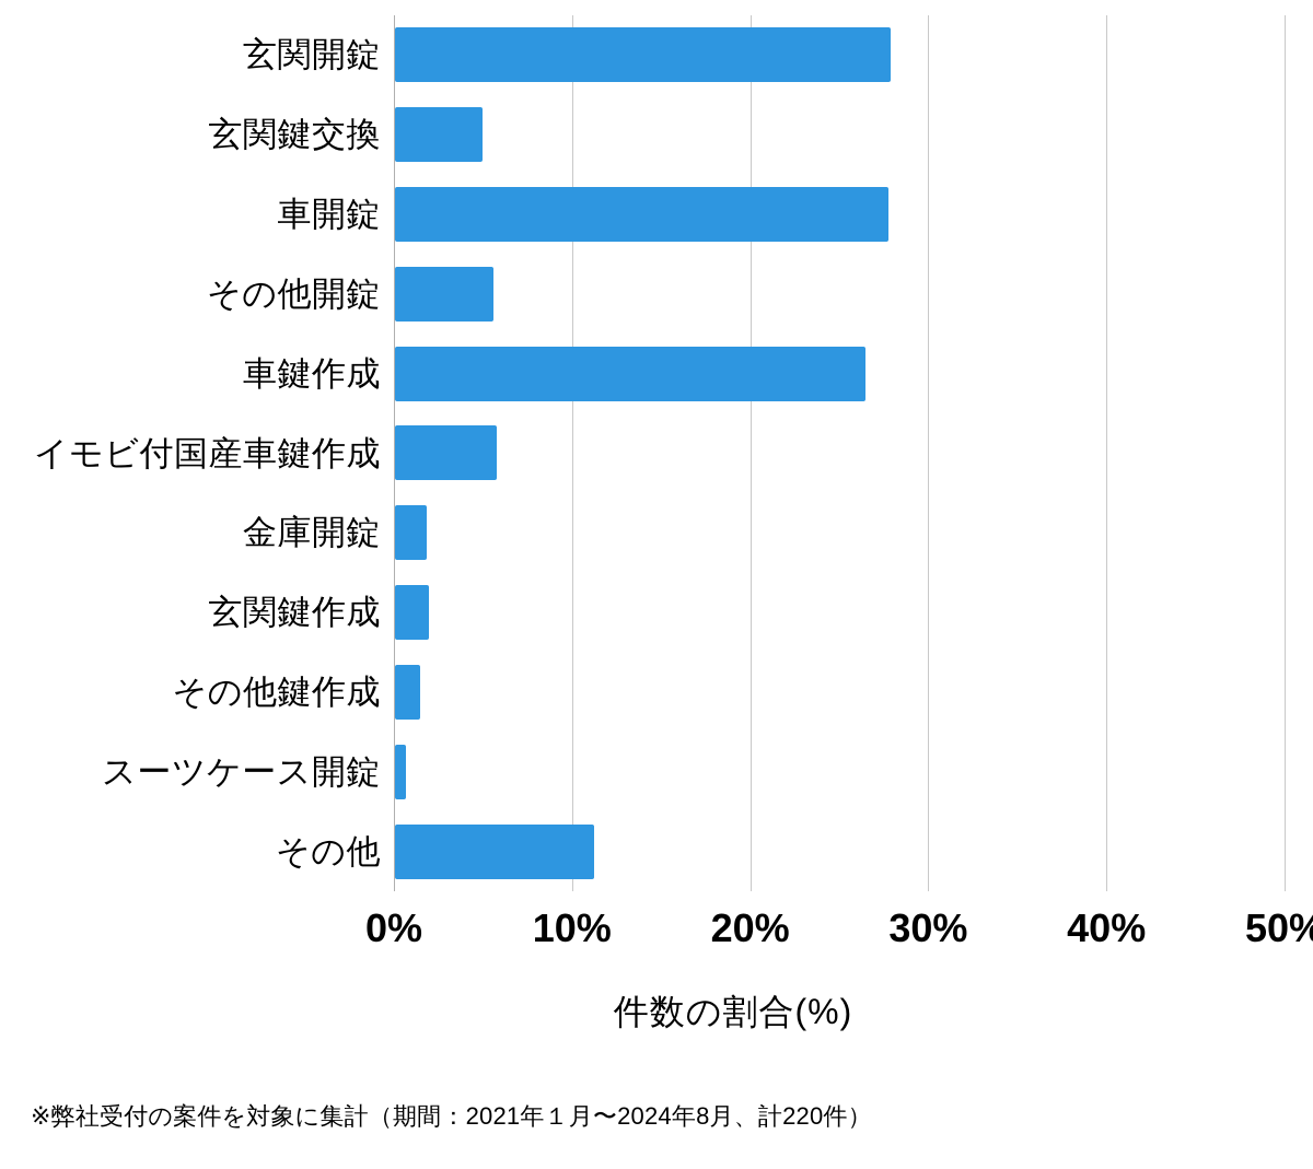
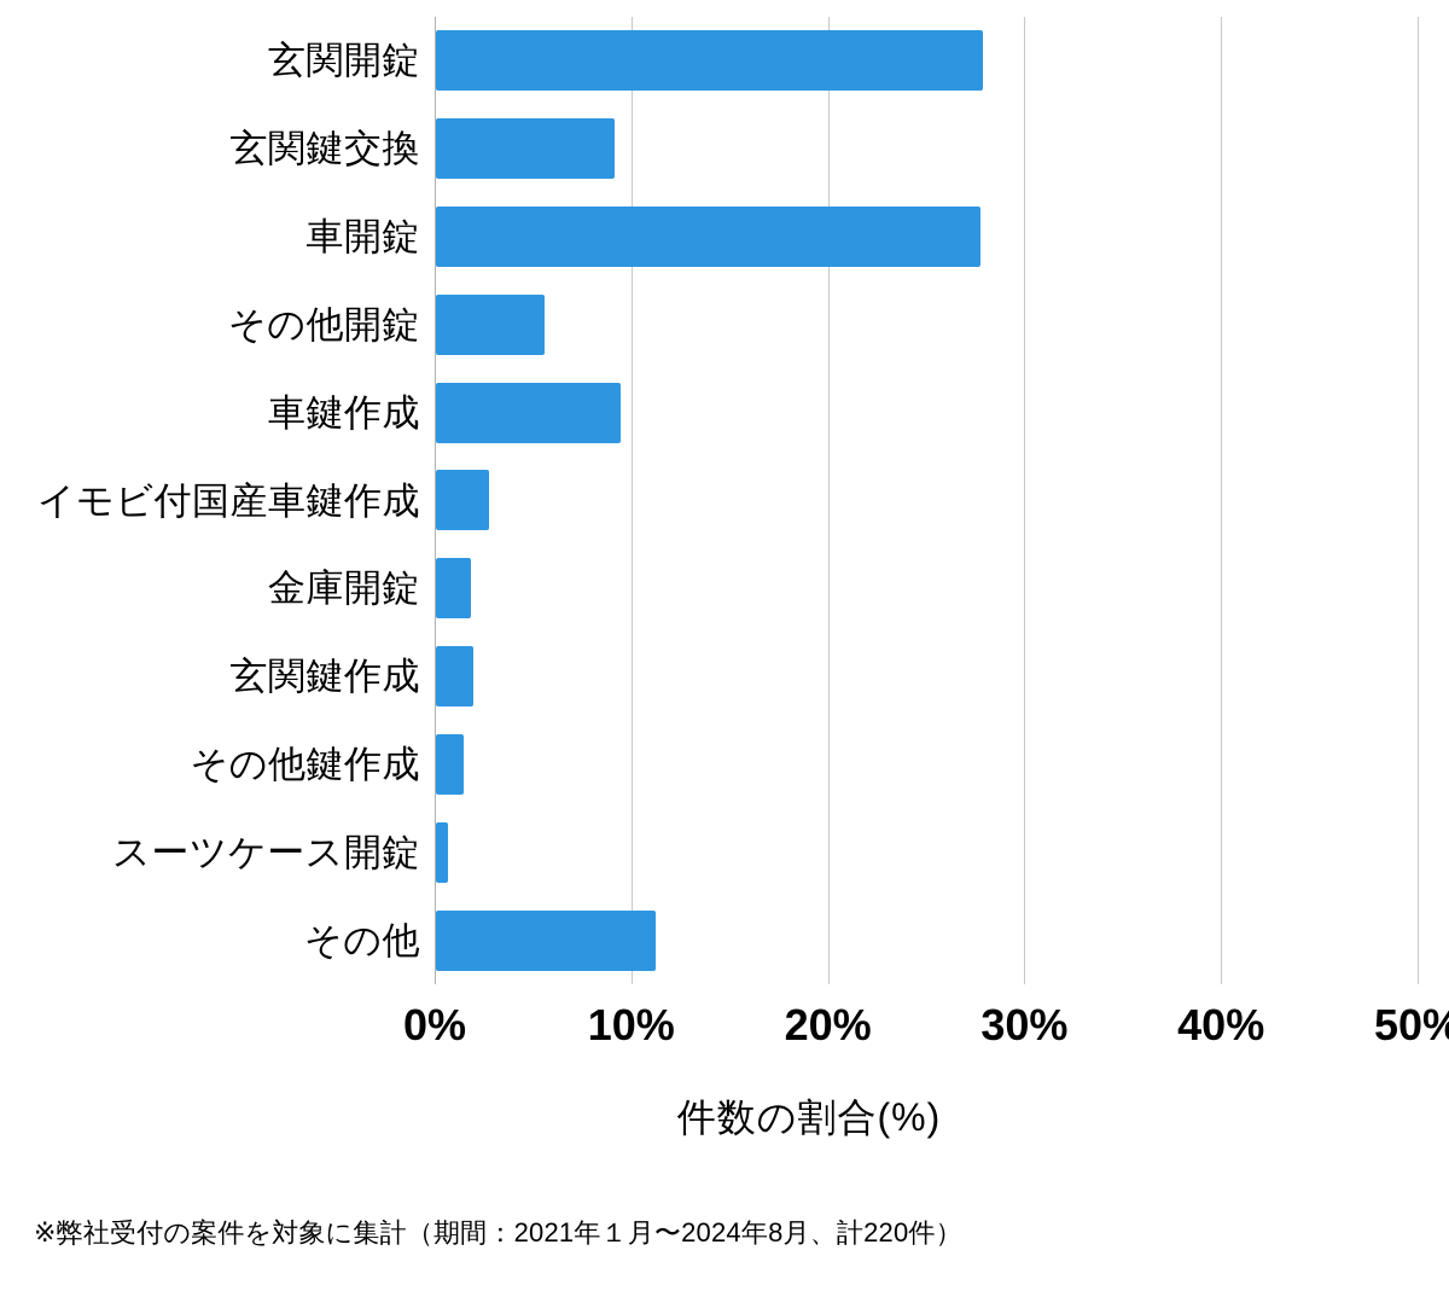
玄関鍵交換: 4.9% -> 9.1%
車鍵作成: 26.4% -> 9.4%
イモビ付国産車鍵作成: 5.7% -> 2.7%
